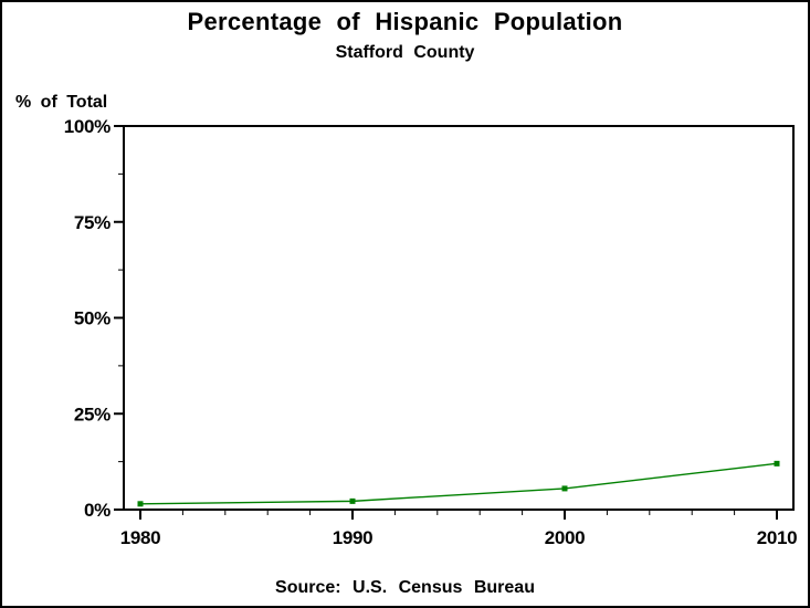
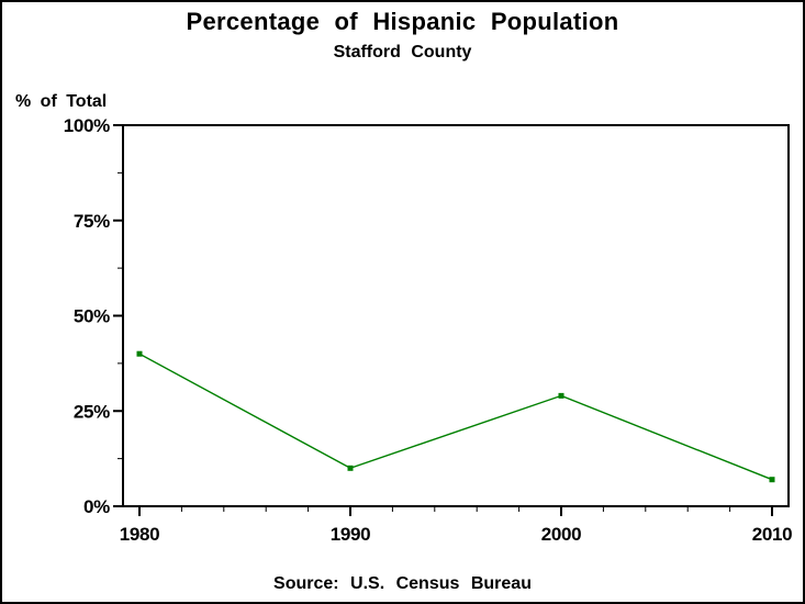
1980: 2% -> 40%
1990: 2% -> 10%
2000: 6% -> 29%
2010: 12% -> 7%
